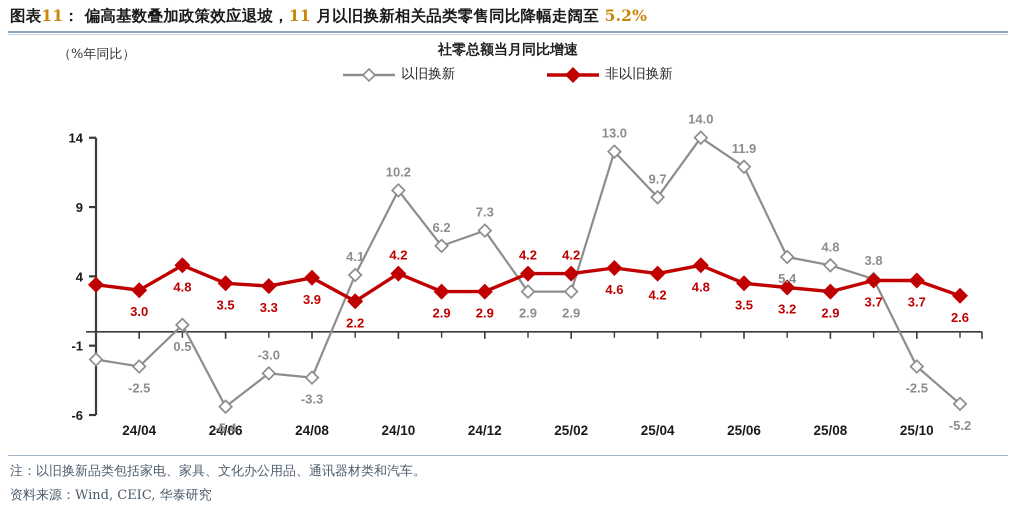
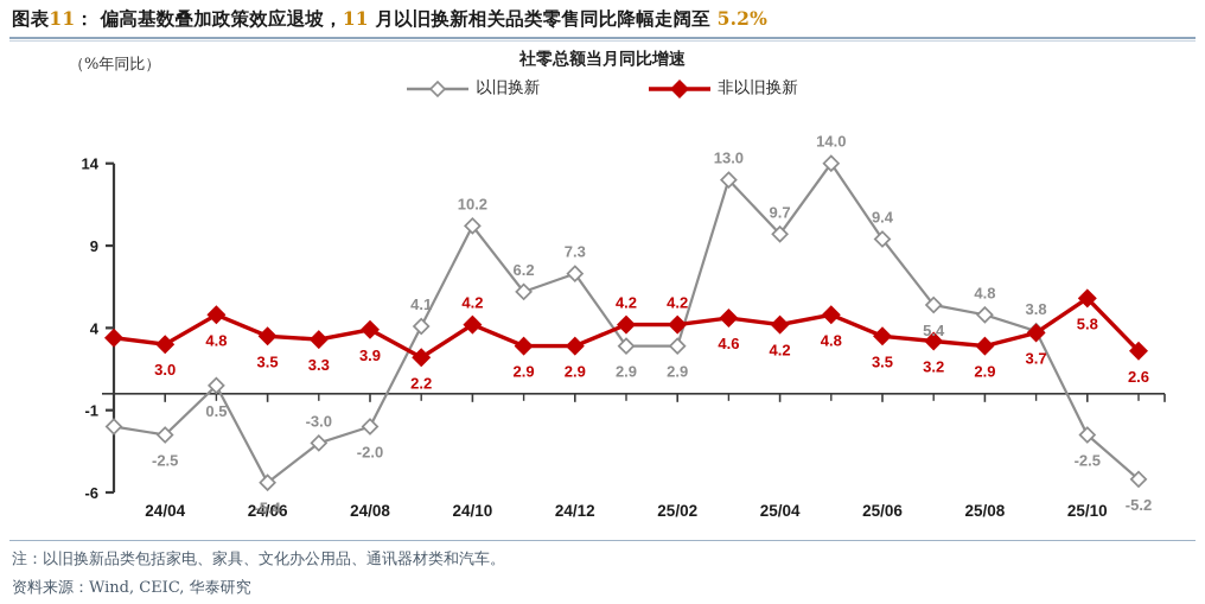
以旧换新/24/08: -3.3 -> -2.0
以旧换新/25/06: 11.9 -> 9.4
非以旧换新/25/10: 3.7 -> 5.8
